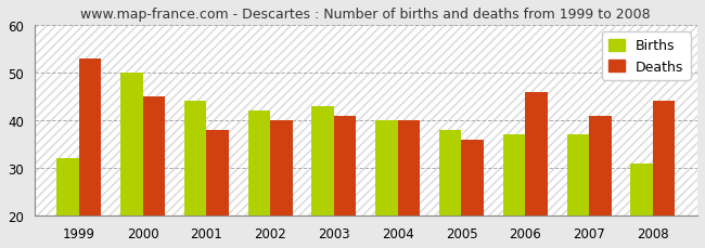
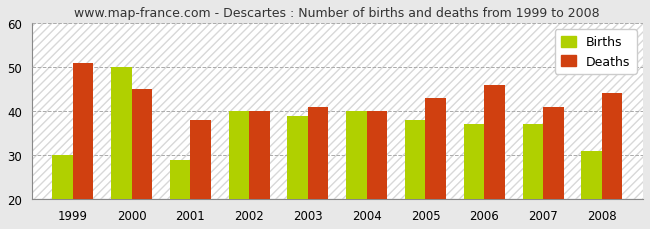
Births/1999: 32 -> 30
Deaths/1999: 53 -> 51
Births/2001: 44 -> 29
Births/2002: 42 -> 40
Births/2003: 43 -> 39
Deaths/2005: 36 -> 43
